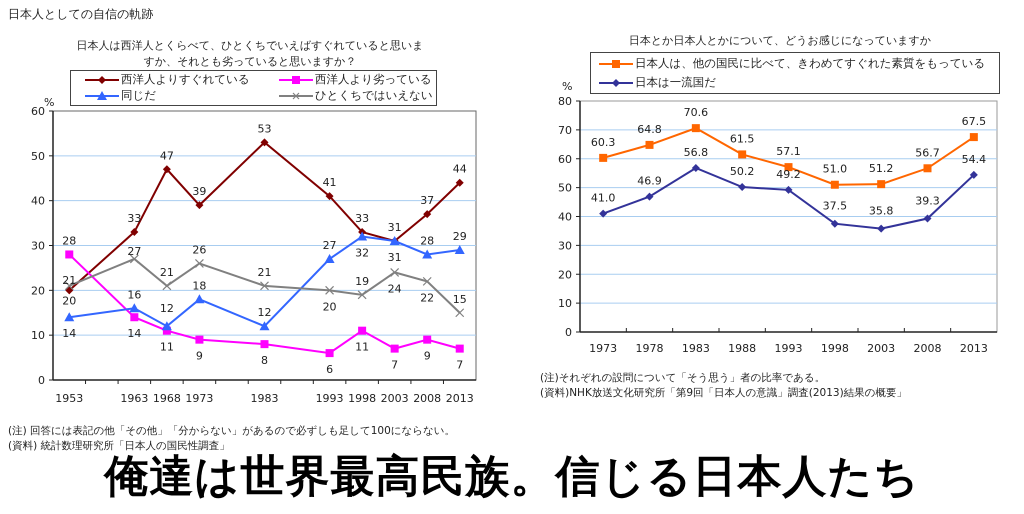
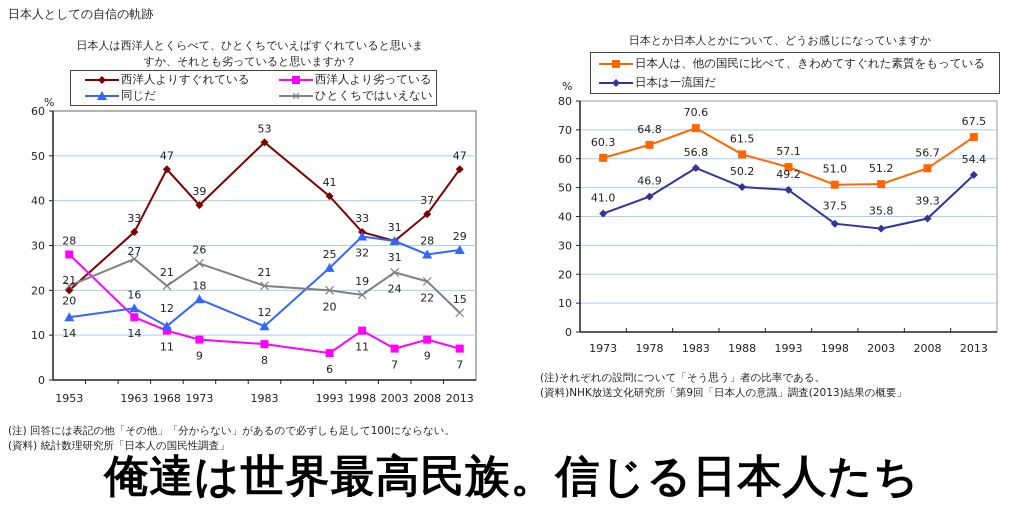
日本人は西洋人とくらべて、ひとくちでいえばすぐれていると思いますか、それとも劣っていると思いますか？/同じだ/1993: 27 -> 25
日本人は西洋人とくらべて、ひとくちでいえばすぐれていると思いますか、それとも劣っていると思いますか？/西洋人よりすぐれている/2013: 44 -> 47
